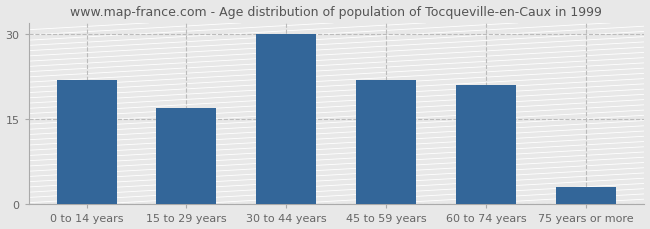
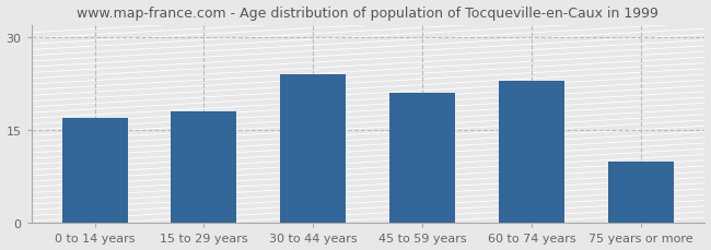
0 to 14 years: 22 -> 17
15 to 29 years: 17 -> 18
30 to 44 years: 30 -> 24
45 to 59 years: 22 -> 21
60 to 74 years: 21 -> 23
75 years or more: 3 -> 10
